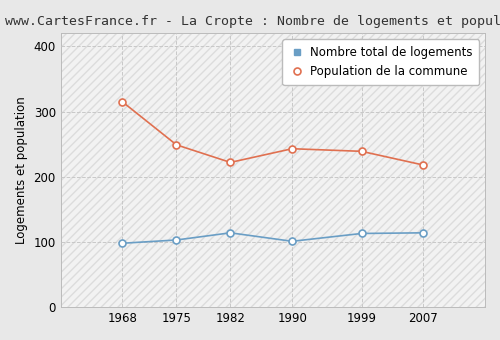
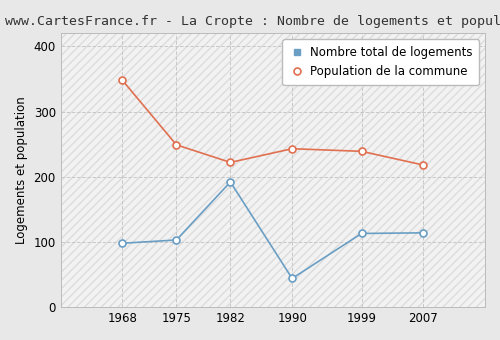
Population de la commune/1968: 315 -> 348
Nombre total de logements/1982: 114 -> 192
Nombre total de logements/1990: 101 -> 44
